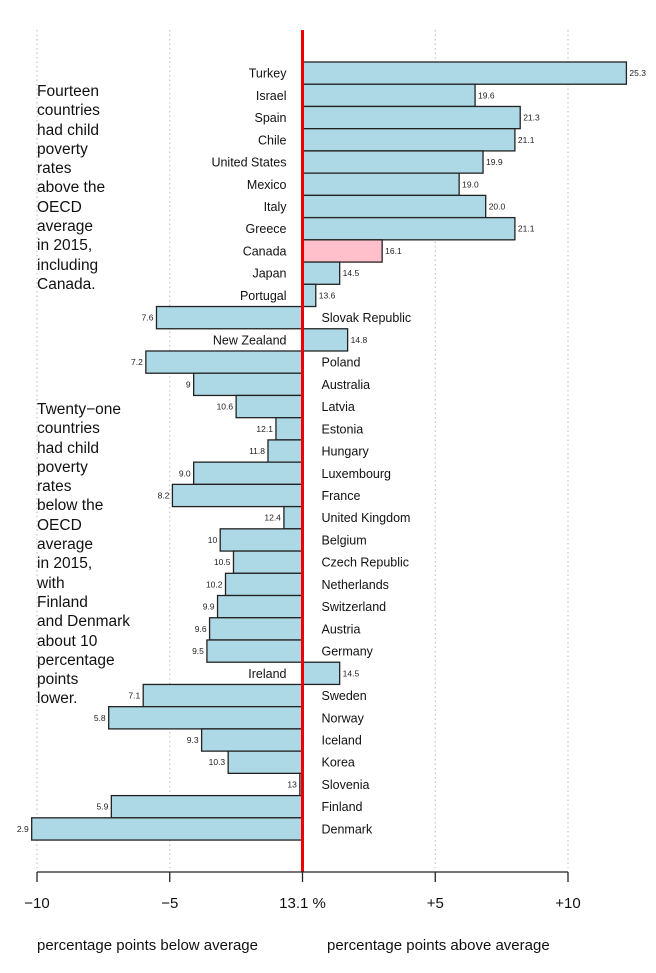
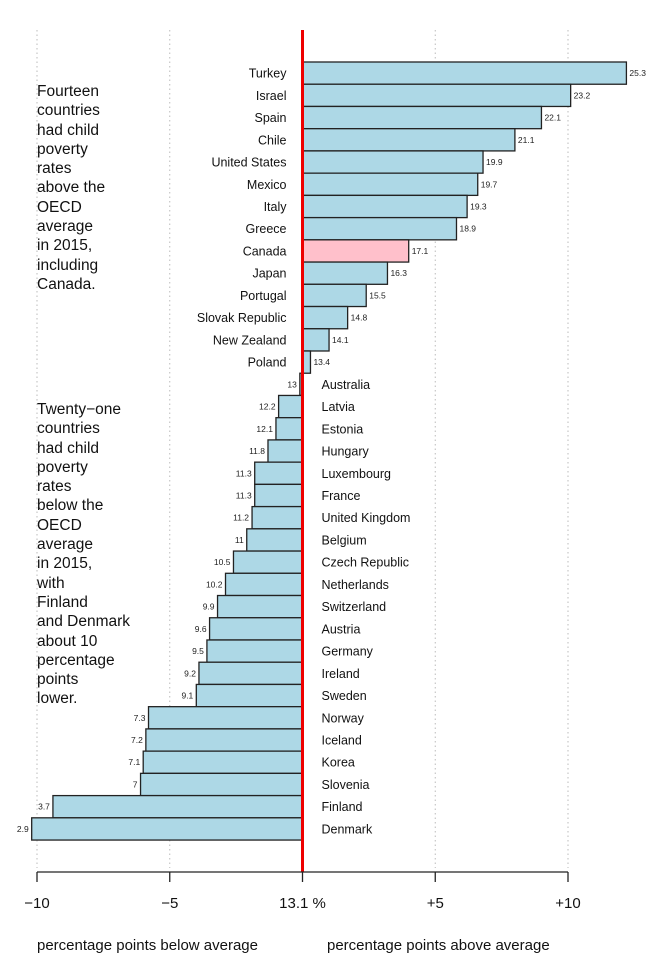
Israel: 19.6 -> 23.2
Spain: 21.3 -> 22.1
Mexico: 19.0 -> 19.7
Italy: 20.0 -> 19.3
Greece: 21.1 -> 18.9
Canada: 16.1 -> 17.1
Japan: 14.5 -> 16.3
Portugal: 13.6 -> 15.5
Slovak Republic: 7.6 -> 14.8
New Zealand: 14.8 -> 14.1
Poland: 7.2 -> 13.4
Australia: 9 -> 13
Latvia: 10.6 -> 12.2
Luxembourg: 9.0 -> 11.3
France: 8.2 -> 11.3
United Kingdom: 12.4 -> 11.2
Belgium: 10 -> 11
Ireland: 14.5 -> 9.2
Sweden: 7.1 -> 9.1
Norway: 5.8 -> 7.3
Iceland: 9.3 -> 7.2
Korea: 10.3 -> 7.1
Slovenia: 13 -> 7
Finland: 5.9 -> 3.7
